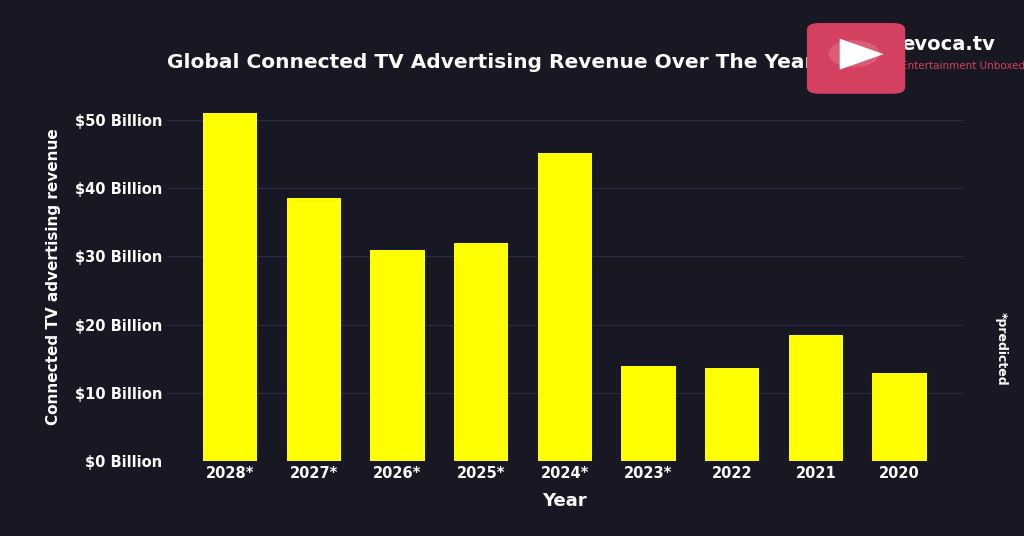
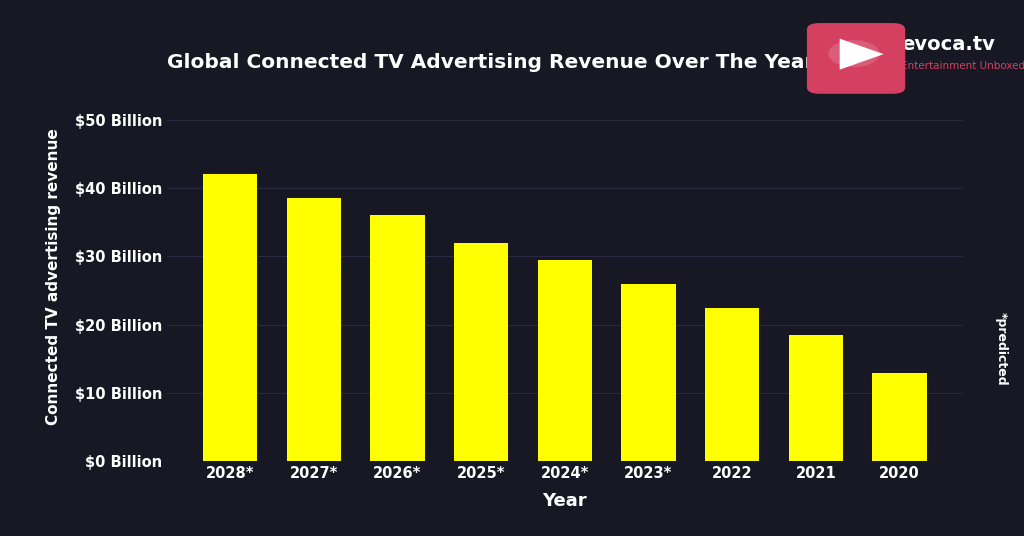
2028*: $51.0 Billion -> $42.0 Billion
2026*: $31.0 Billion -> $36.0 Billion
2024*: $45.2 Billion -> $29.5 Billion
2023*: $14.0 Billion -> $26.0 Billion
2022: $13.6 Billion -> $22.5 Billion
